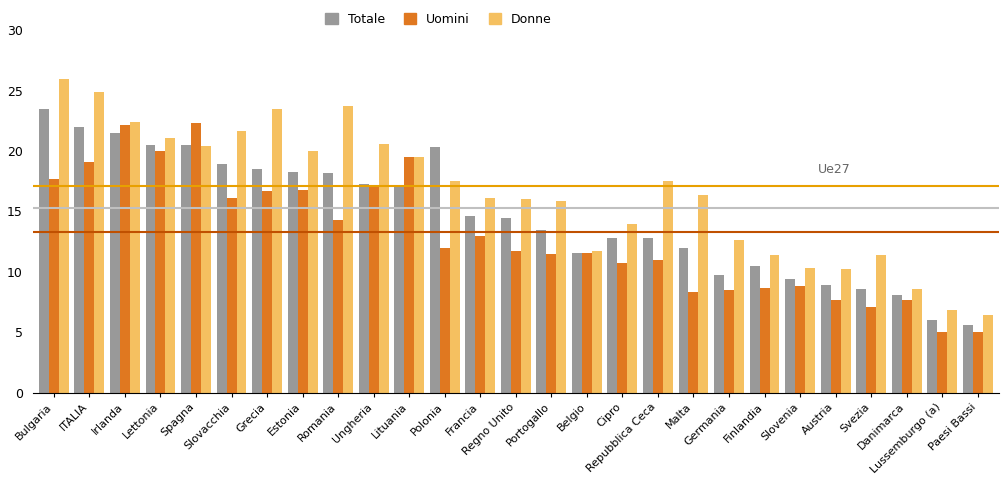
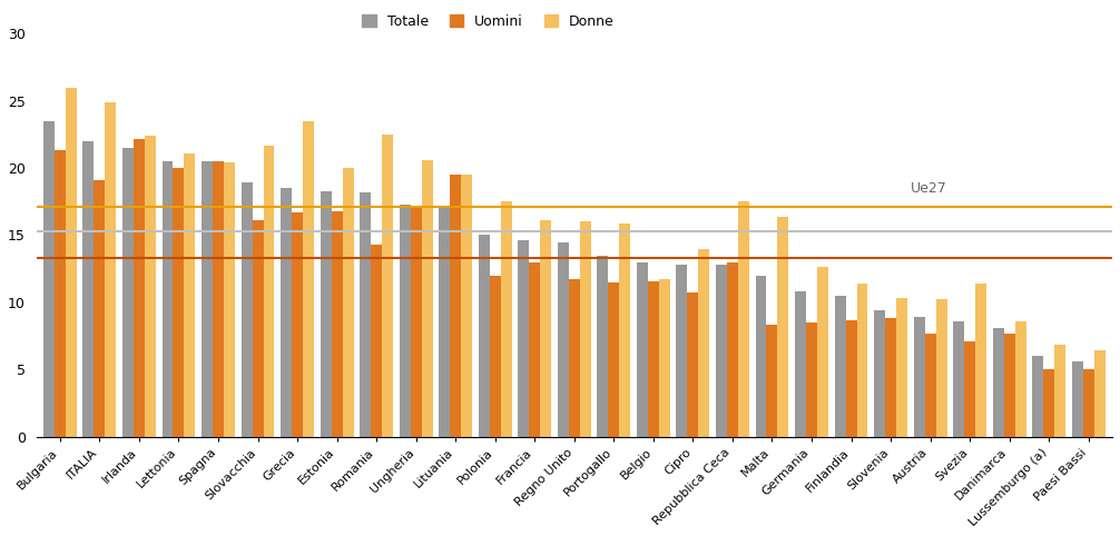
Uomini/Bulgaria: 17.7 -> 21.3
Uomini/Spagna: 22.3 -> 20.5
Donne/Romania: 23.7 -> 22.5
Totale/Polonia: 20.3 -> 15.0
Totale/Belgio: 11.6 -> 13.0
Uomini/Repubblica Ceca: 11.0 -> 13.0
Totale/Germania: 9.7 -> 10.8
